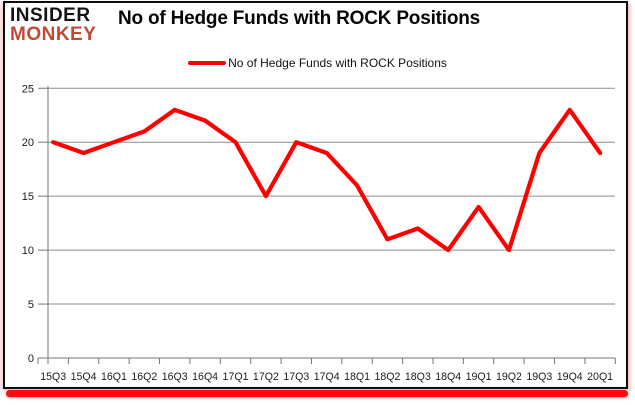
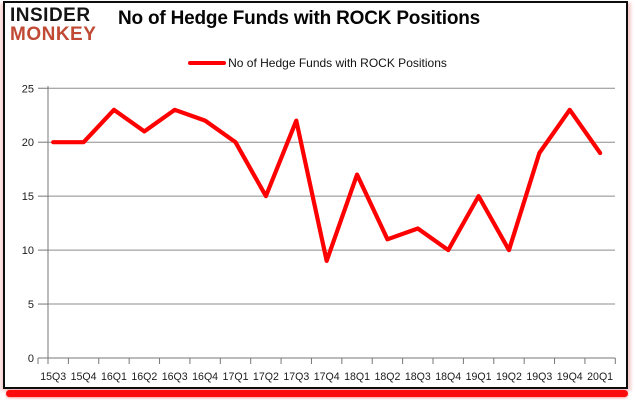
15Q4: 19 -> 20
16Q1: 20 -> 23
17Q3: 20 -> 22
17Q4: 19 -> 9
18Q1: 16 -> 17
19Q1: 14 -> 15
